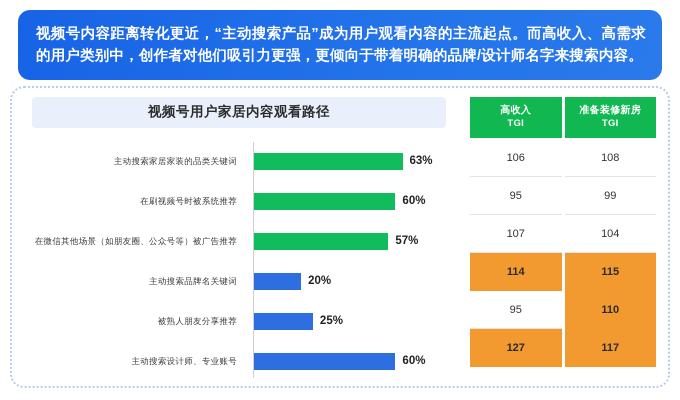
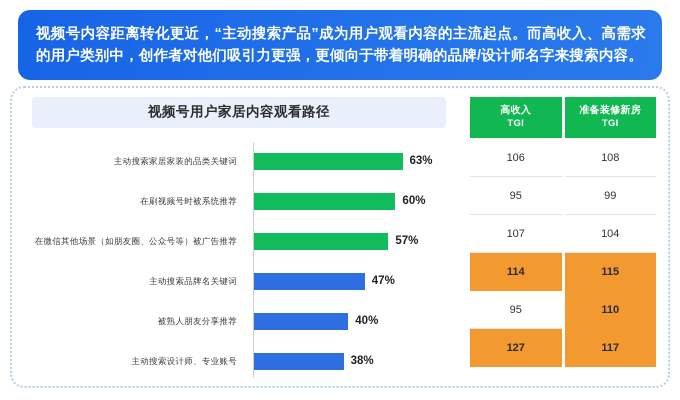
主动搜索品牌名关键词: 20% -> 47%
被熟人朋友分享推荐: 25% -> 40%
主动搜索设计师、专业账号: 60% -> 38%
